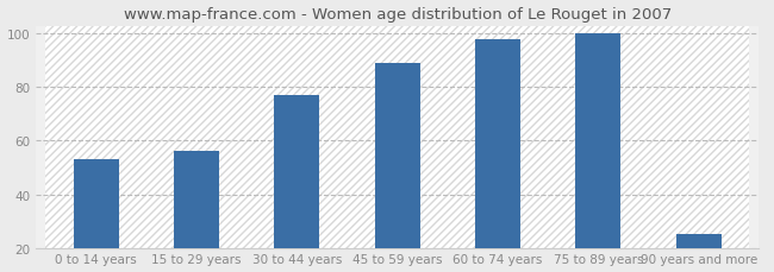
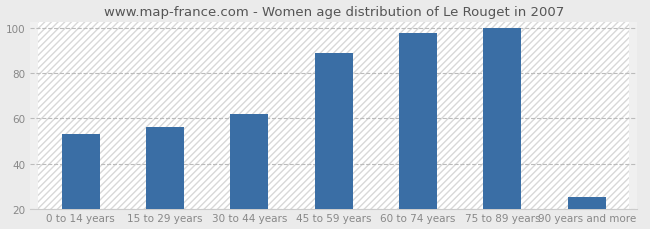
30 to 44 years: 77 -> 62
